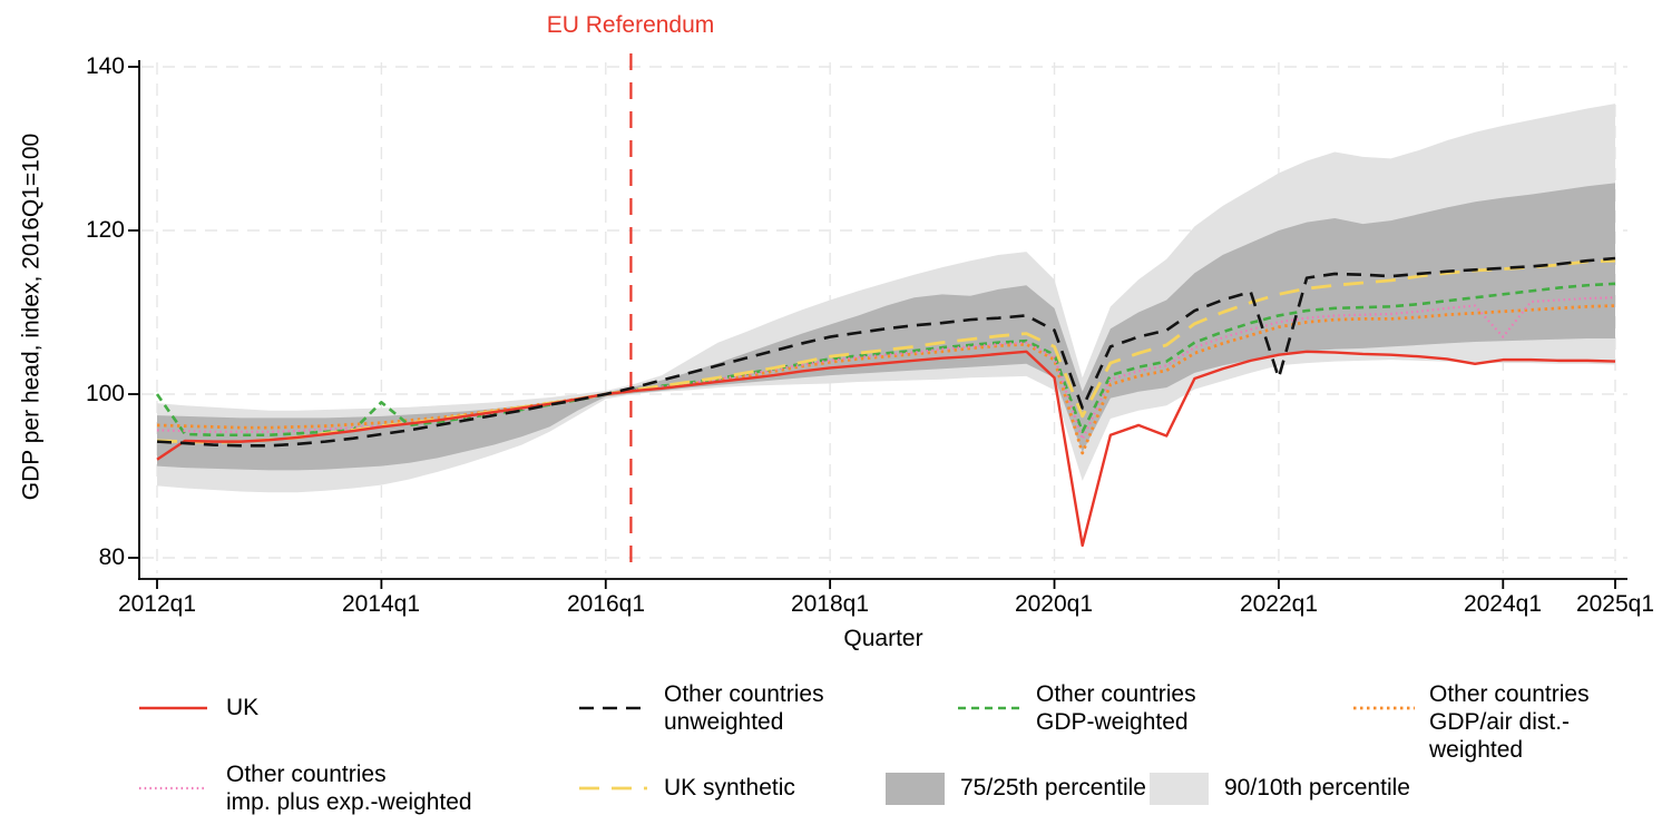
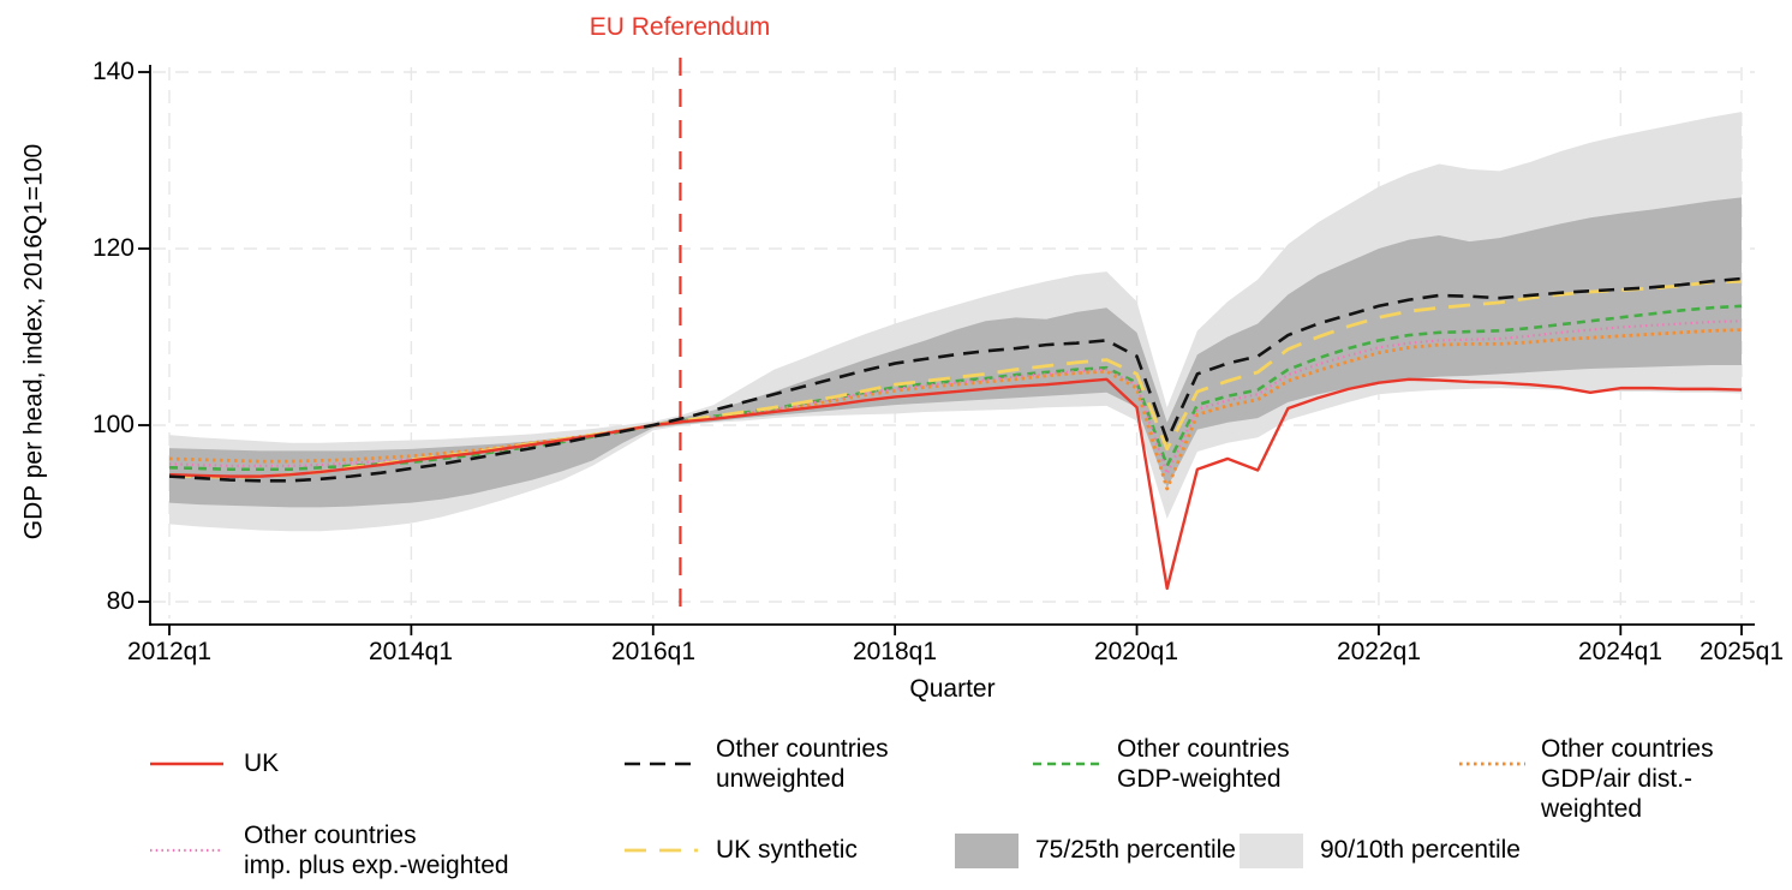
Other countries GDP-weighted/2012q1: 100 -> 95
UK/2012q1: 92 -> 94
Other countries GDP-weighted/2014q1: 99 -> 96
Other countries unweighted/2022q1: 102 -> 114
Other countries imp. plus exp.-weighted/2024q1: 107 -> 111
